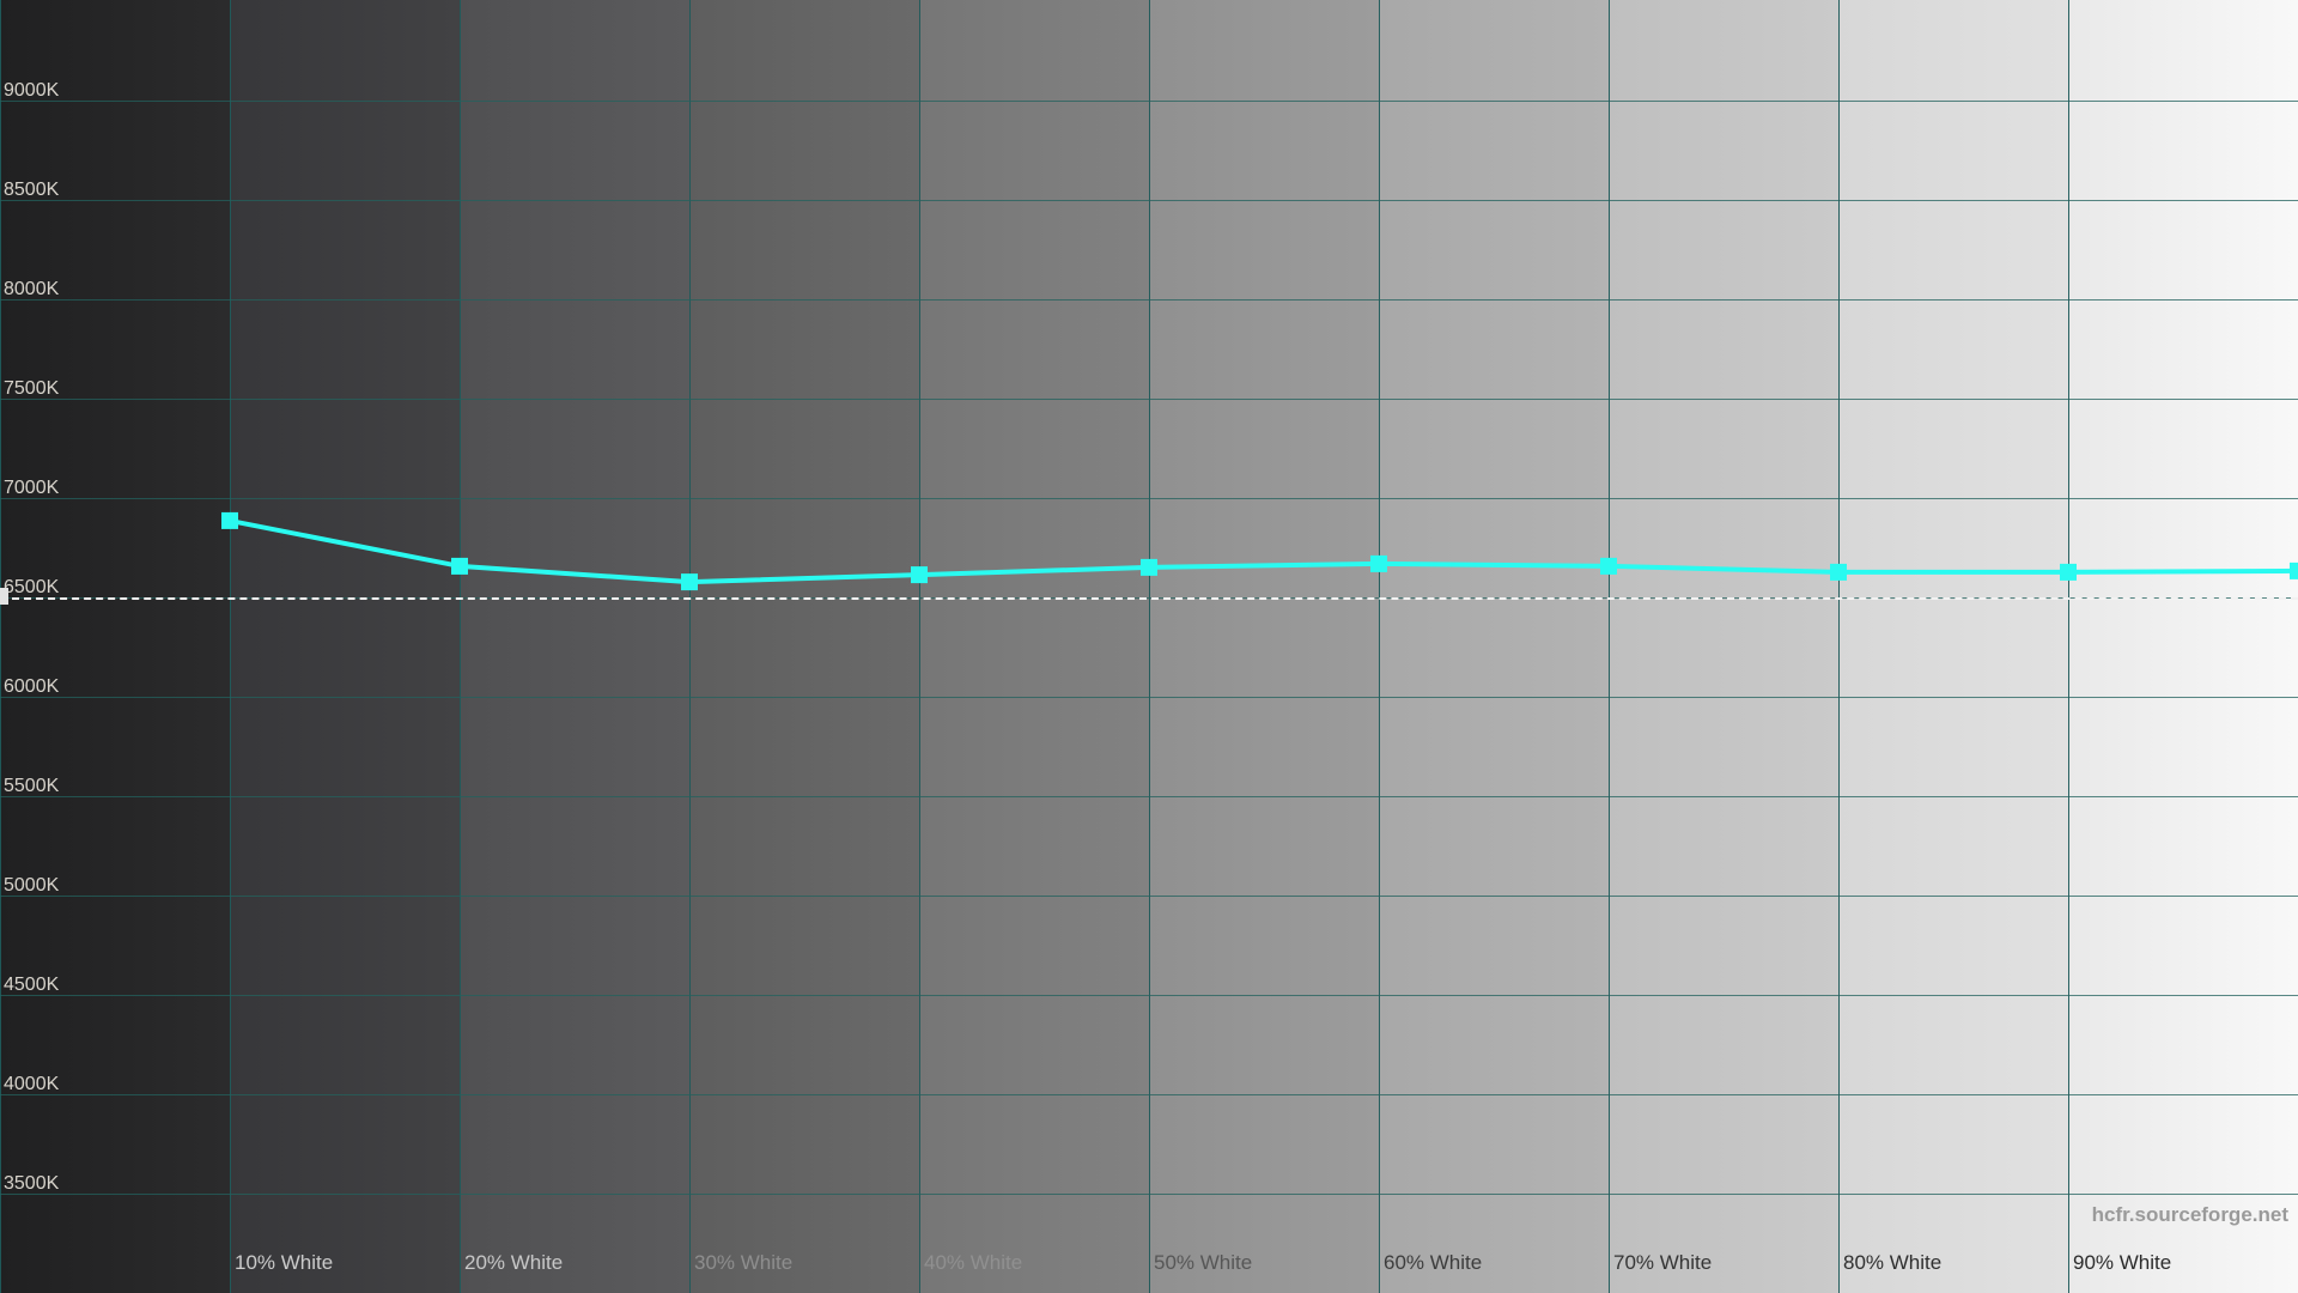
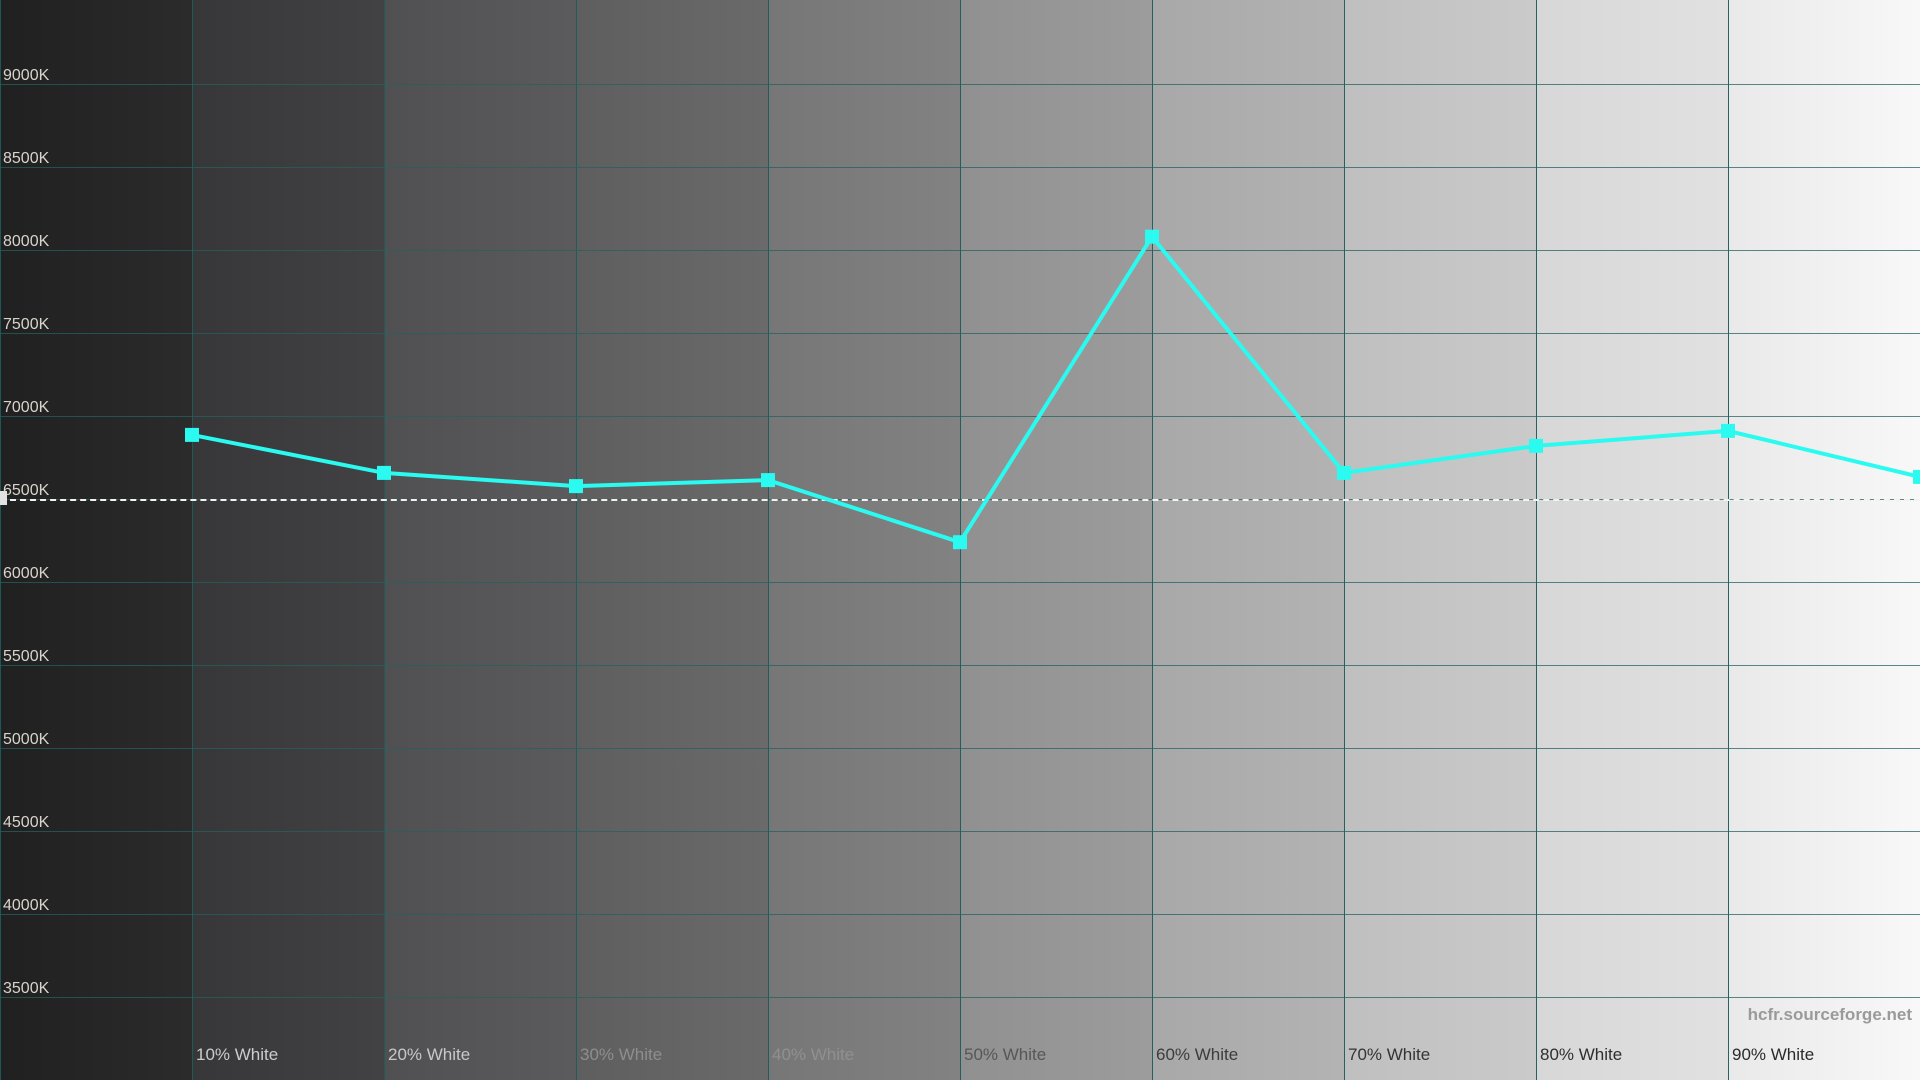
50% White: 6650K -> 6240K
60% White: 6670K -> 8080K
80% White: 6630K -> 6820K
90% White: 6630K -> 6910K
